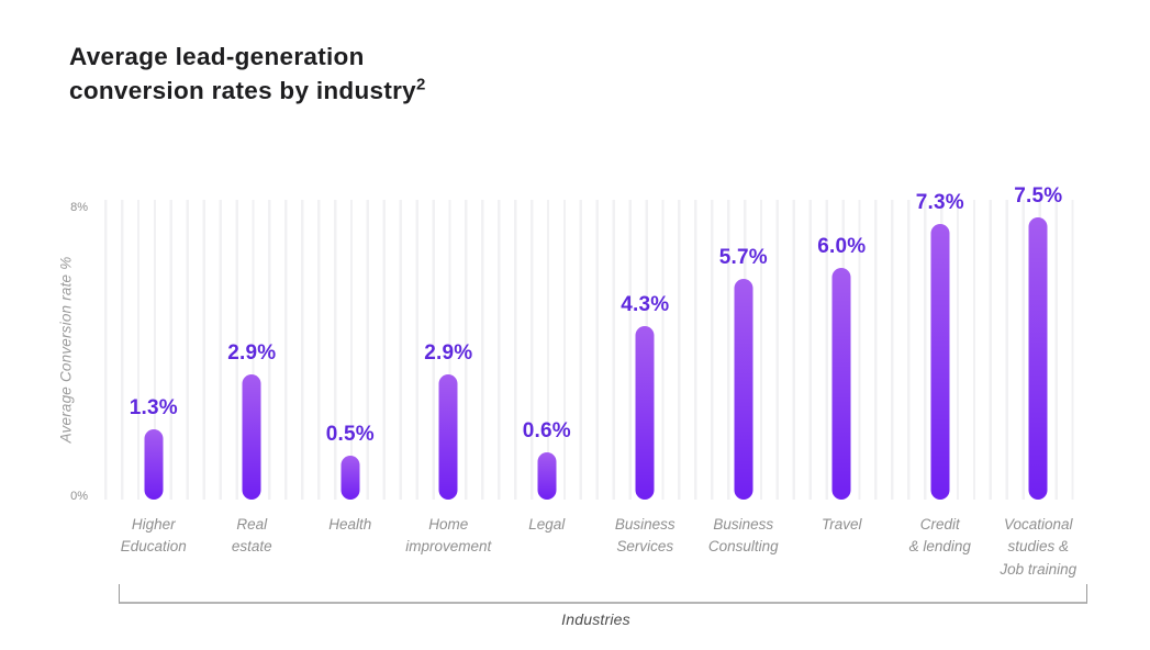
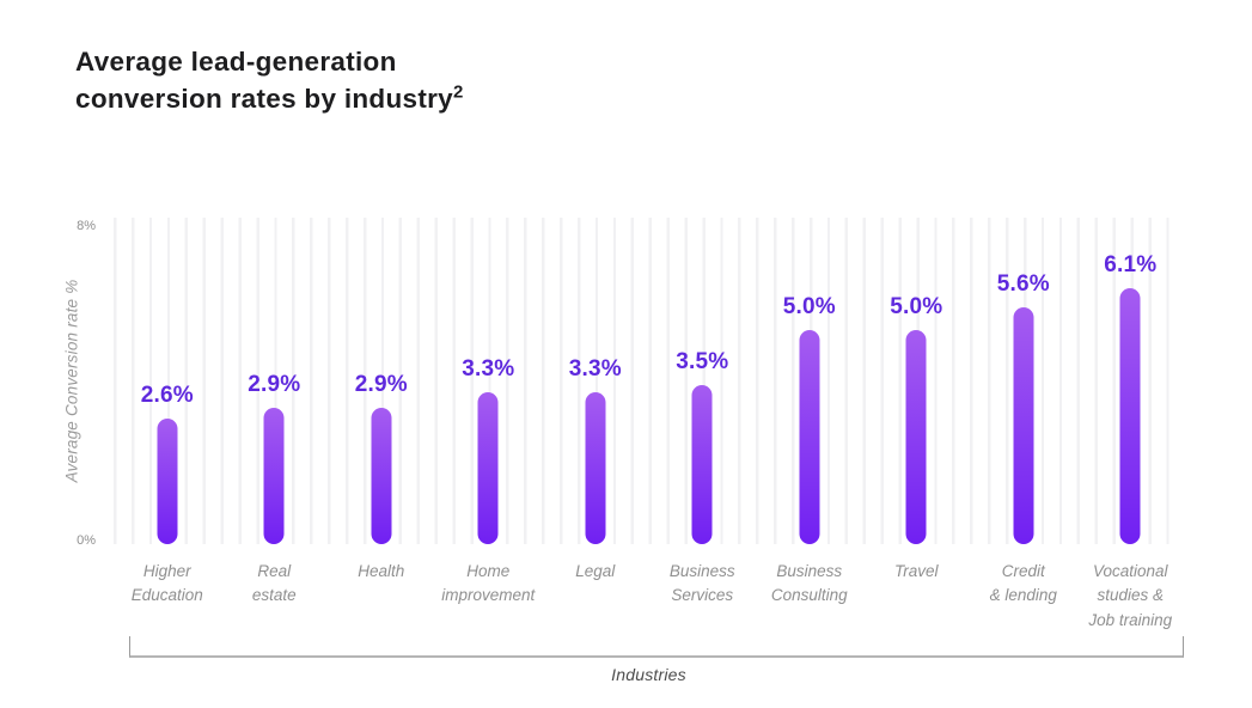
Higher Education: 1.3% -> 2.6%
Health: 0.5% -> 2.9%
Home improvement: 2.9% -> 3.3%
Legal: 0.6% -> 3.3%
Business Services: 4.3% -> 3.5%
Business Consulting: 5.7% -> 5.0%
Travel: 6.0% -> 5.0%
Credit & lending: 7.3% -> 5.6%
Vocational studies & Job training: 7.5% -> 6.1%
